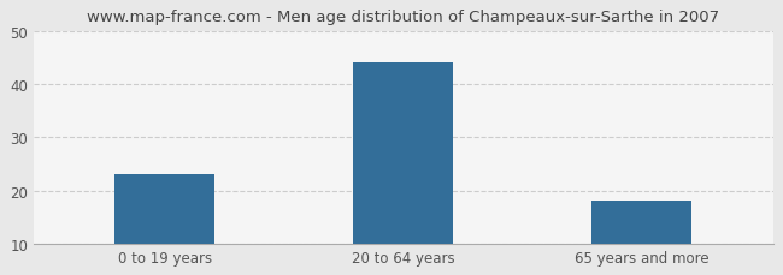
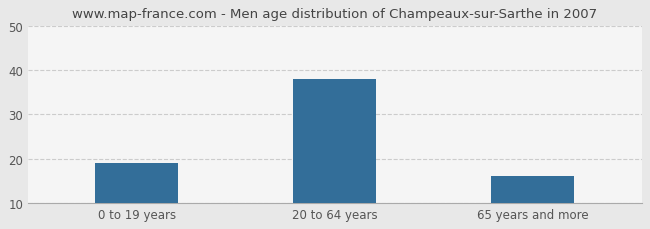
0 to 19 years: 23 -> 19
20 to 64 years: 44 -> 38
65 years and more: 18 -> 16
